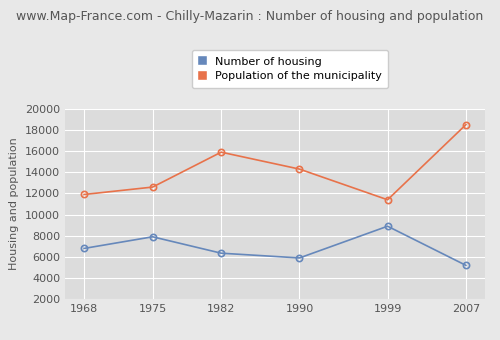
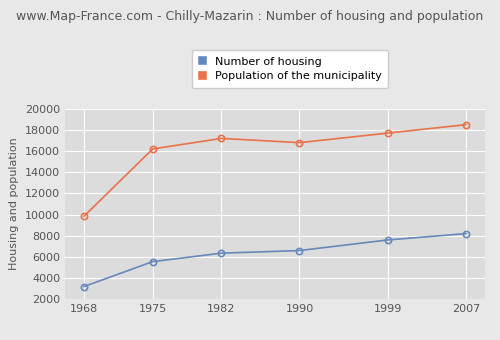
Number of housing/1968: 6800 -> 3200
Population of the municipality/1968: 11900 -> 9800
Number of housing/1975: 7900 -> 5600
Population of the municipality/1975: 12600 -> 16200
Population of the municipality/1982: 15900 -> 17200
Number of housing/1990: 5900 -> 6600
Population of the municipality/1990: 14300 -> 16800
Number of housing/1999: 8900 -> 7600
Population of the municipality/1999: 11400 -> 17700
Number of housing/2007: 5200 -> 8200
